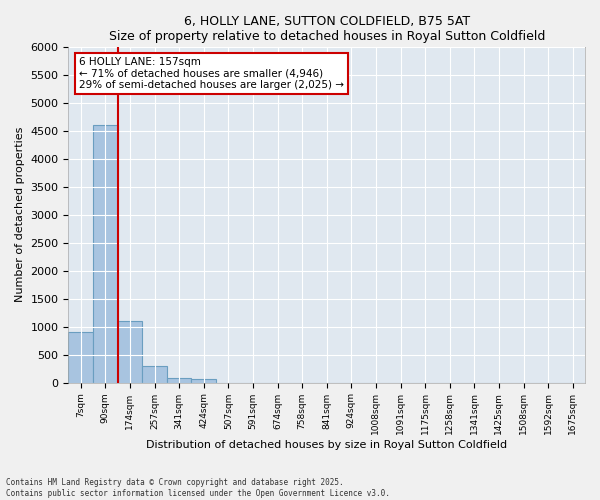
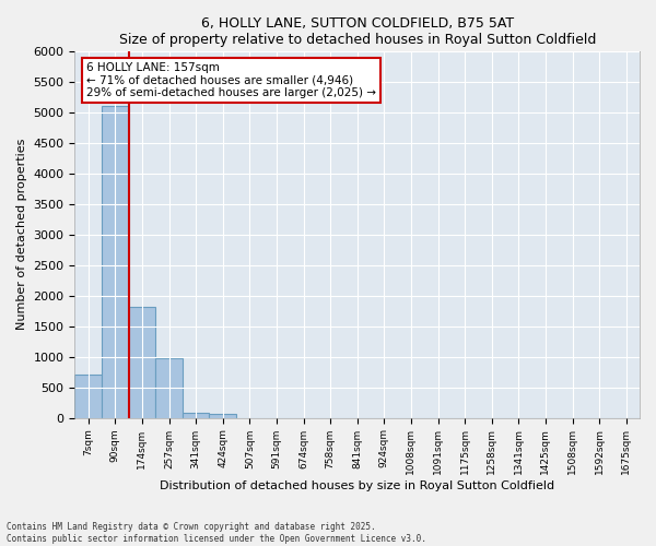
7sqm: 900 -> 700
90sqm: 4600 -> 5100
174sqm: 1100 -> 1820
257sqm: 300 -> 980
